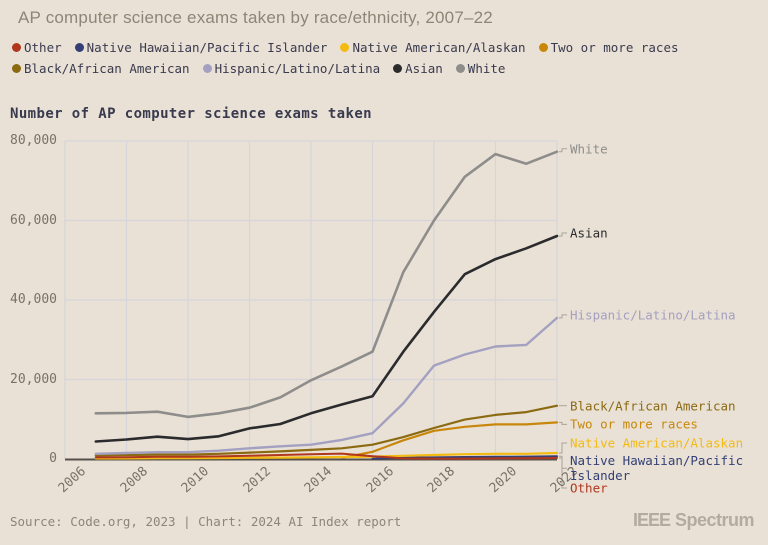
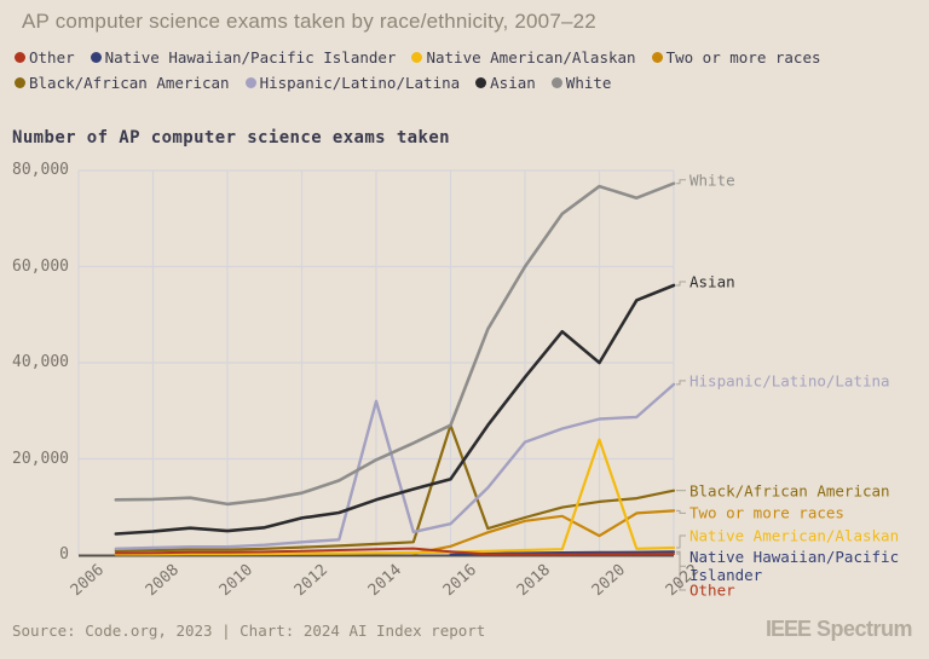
Hispanic/Latino/Latina/2014: 4000 -> 32000
Black/African American/2016: 4000 -> 27000
Two or more races/2020: 9000 -> 4000
Native American/Alaskan/2020: 1000 -> 24000
Asian/2020: 50000 -> 40000
